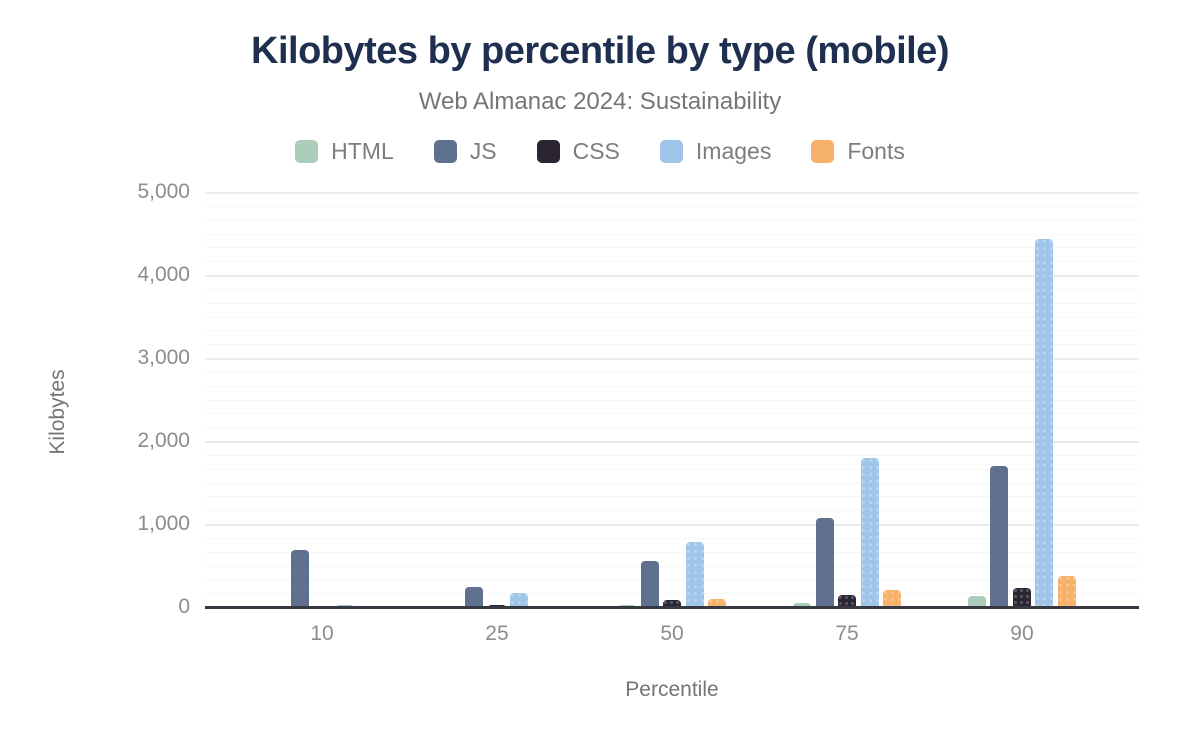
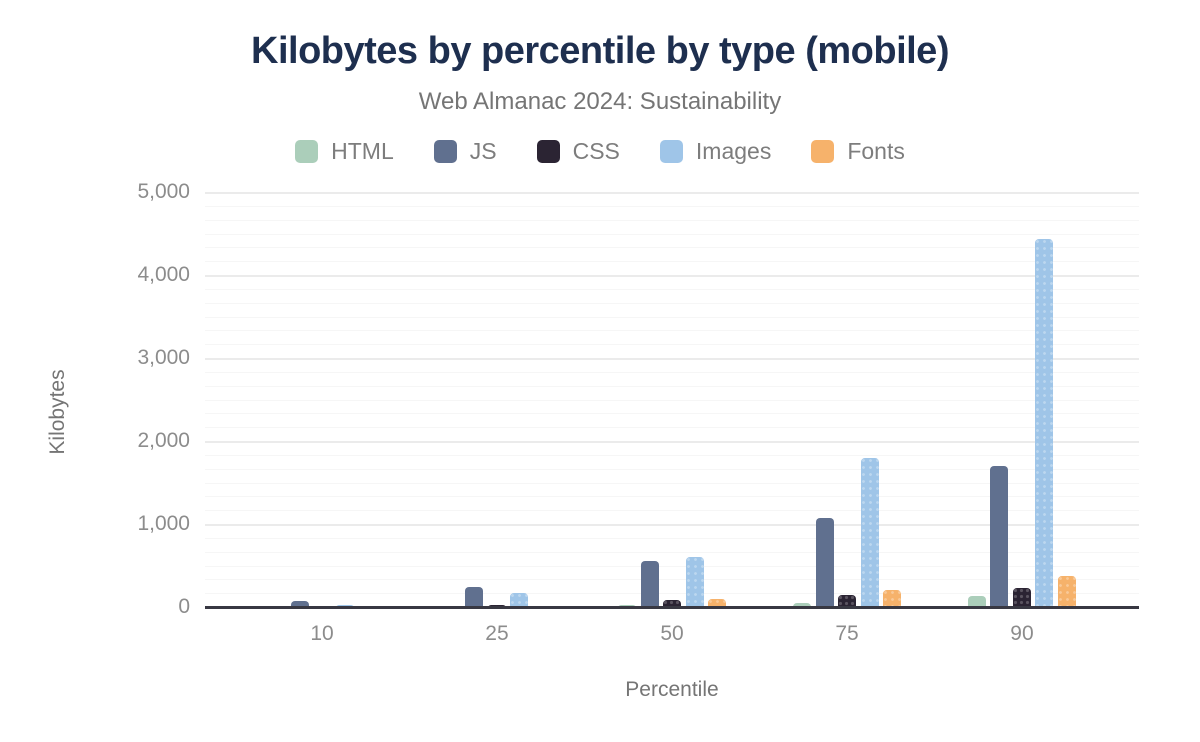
JS/10: 700 -> 100
Images/50: 800 -> 600
